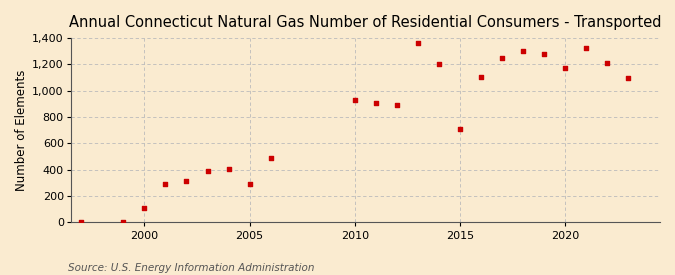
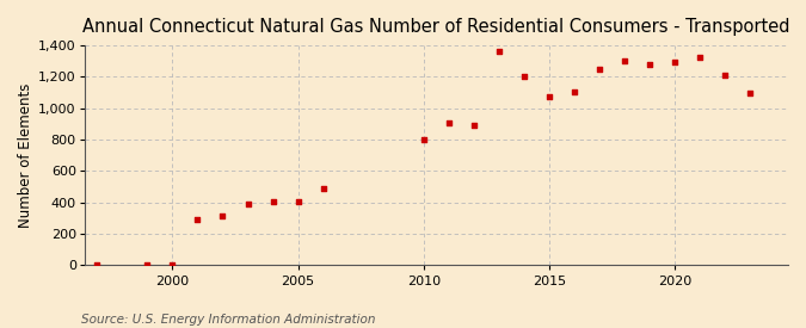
2000: 110 -> 0
2005: 290 -> 410
2010: 930 -> 800
2015: 710 -> 1,070
2020: 1,170 -> 1,300
